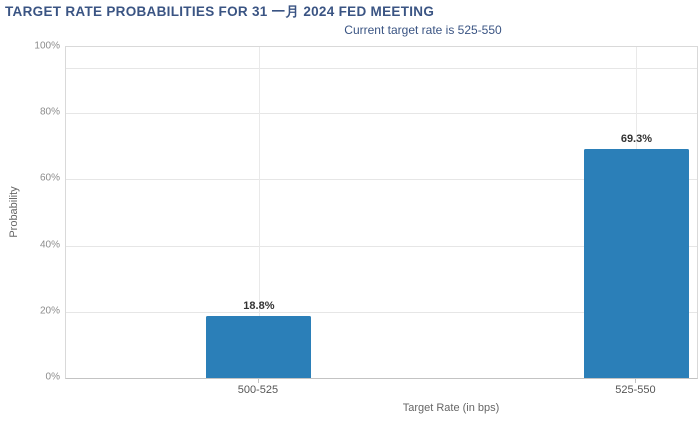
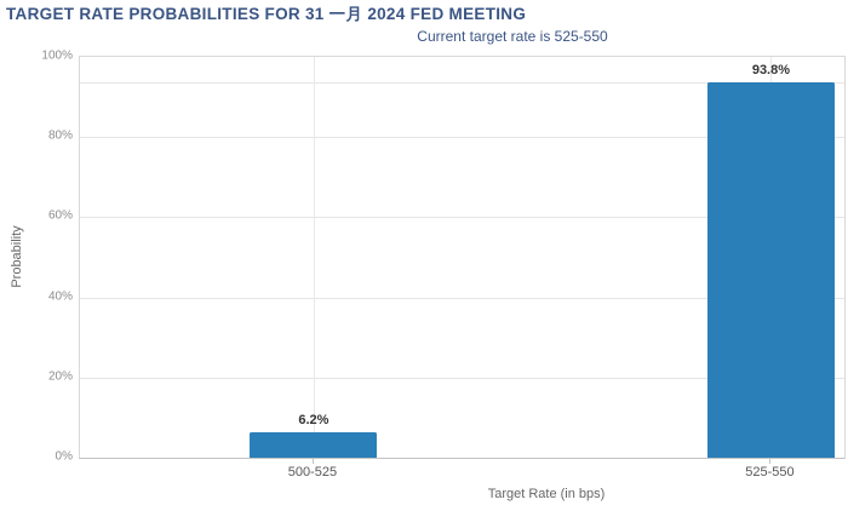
500-525: 18.8% -> 6.2%
525-550: 69.3% -> 93.8%
